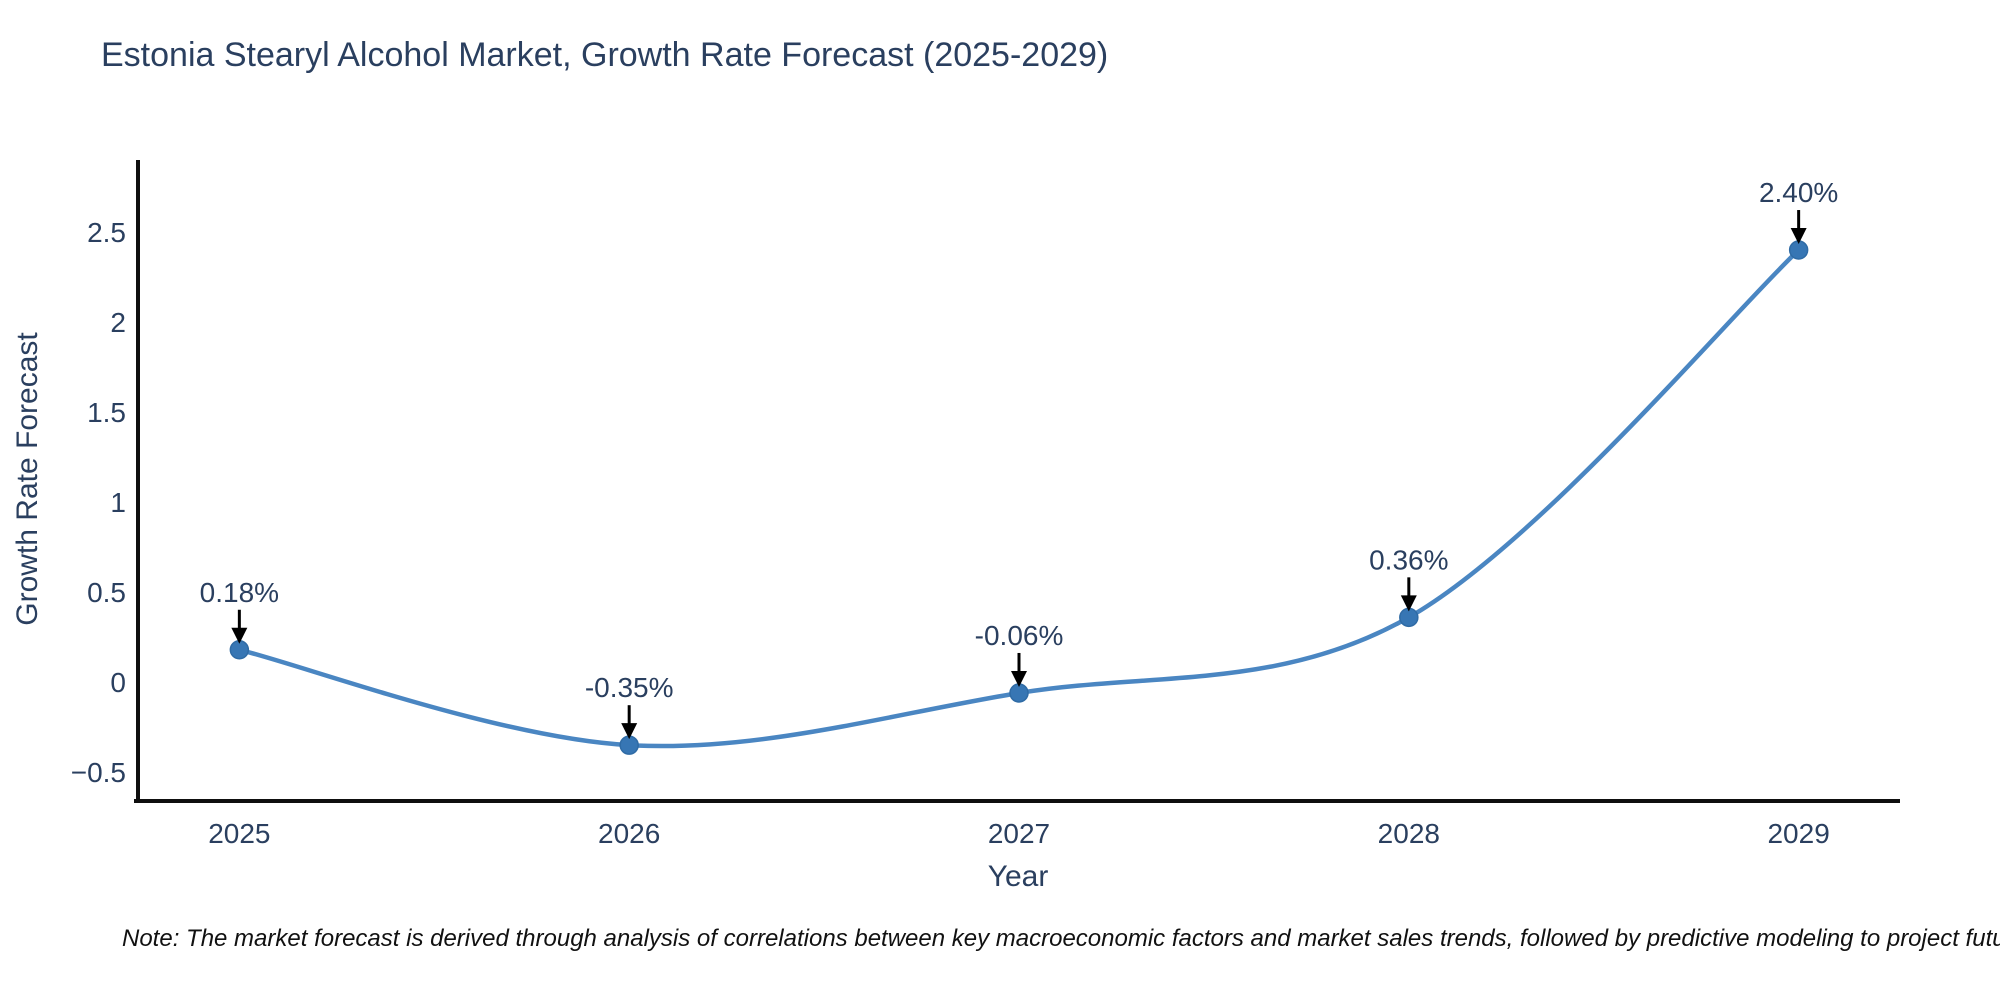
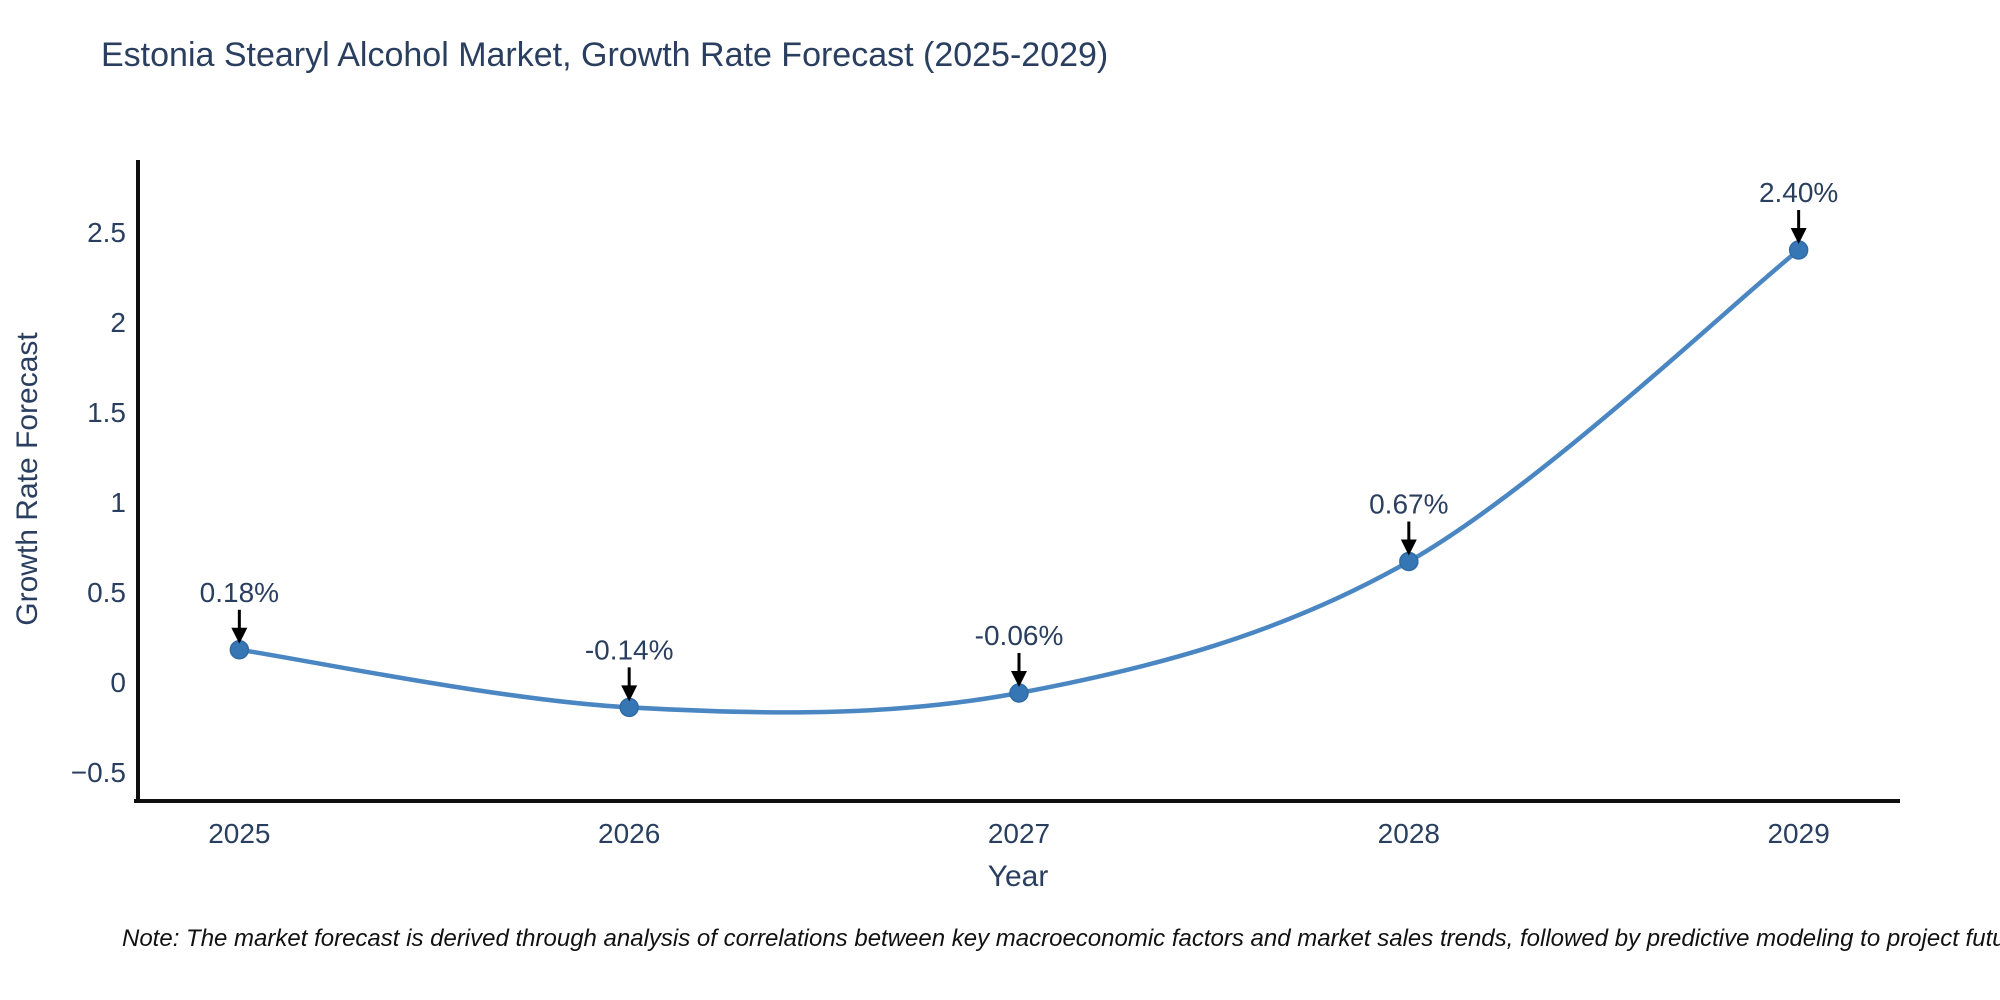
2026: -0.35% -> -0.14%
2028: 0.36% -> 0.67%
